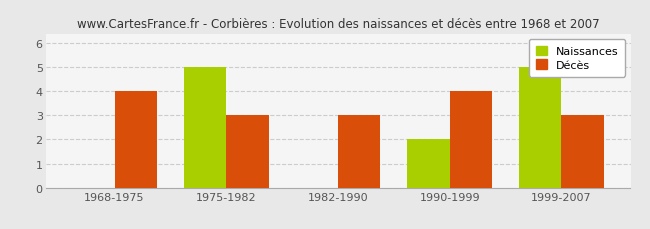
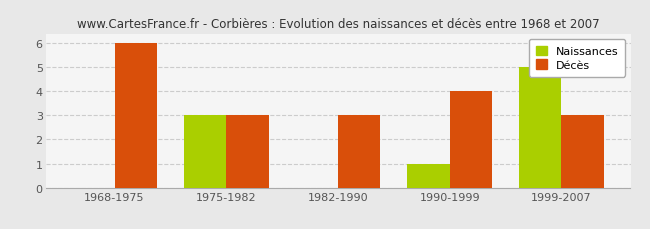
Décès/1968-1975: 4 -> 6
Naissances/1975-1982: 5 -> 3
Naissances/1990-1999: 2 -> 1
